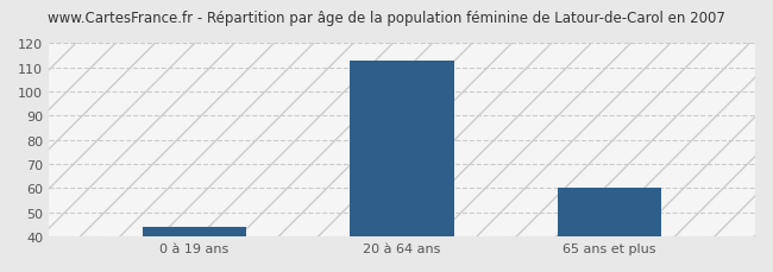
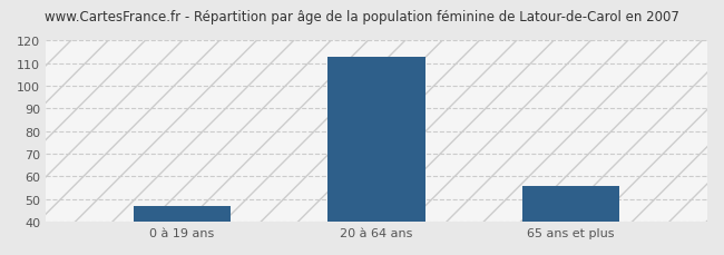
0 à 19 ans: 44 -> 47
65 ans et plus: 60 -> 56
